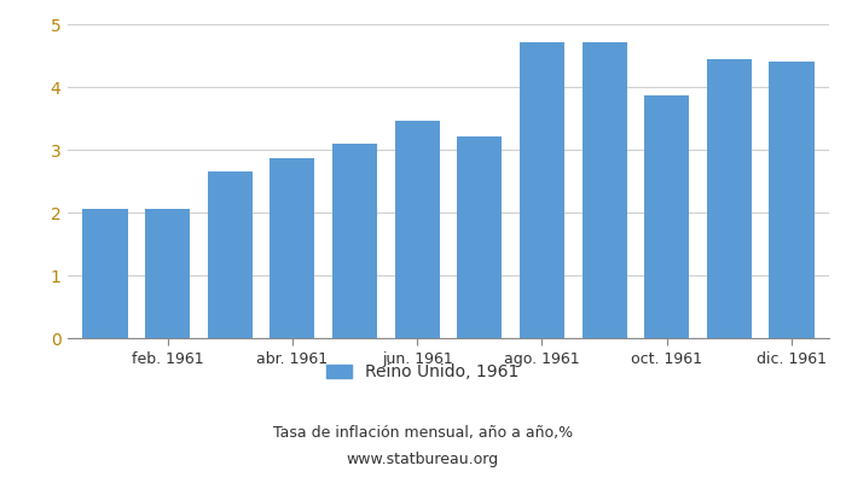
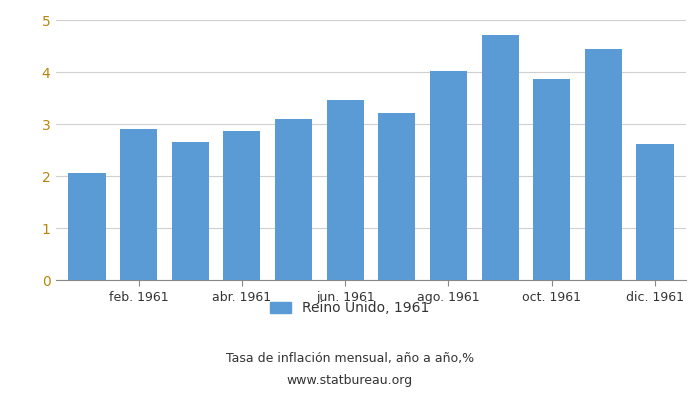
feb. 1961: 2.06 -> 2.90
ago. 1961: 4.72 -> 4.02
dic. 1961: 4.41 -> 2.62
